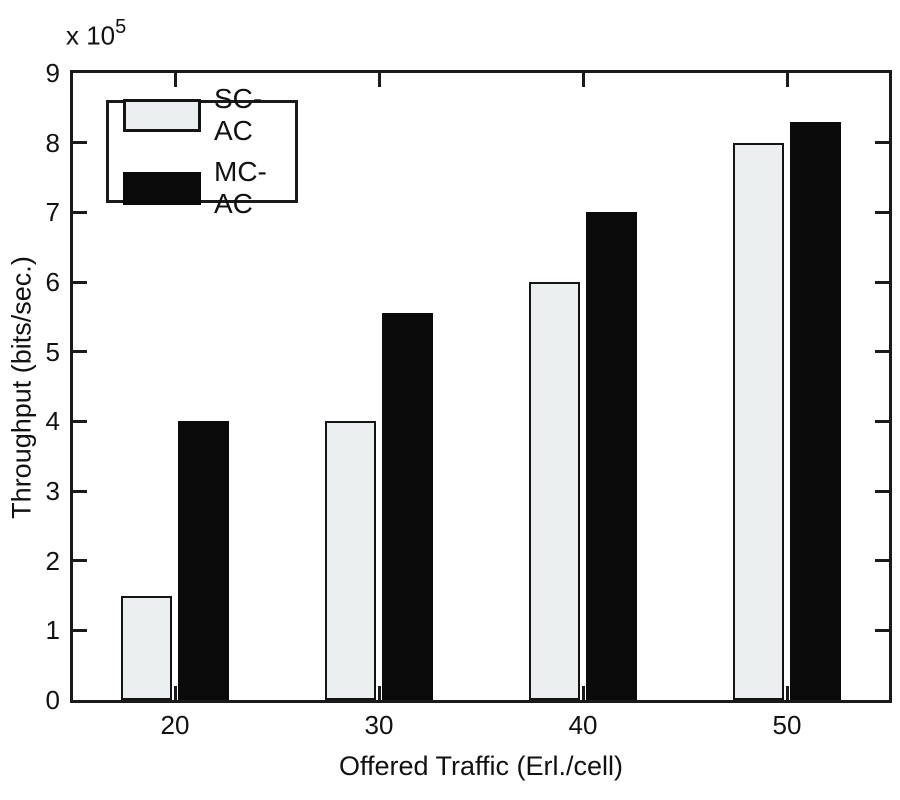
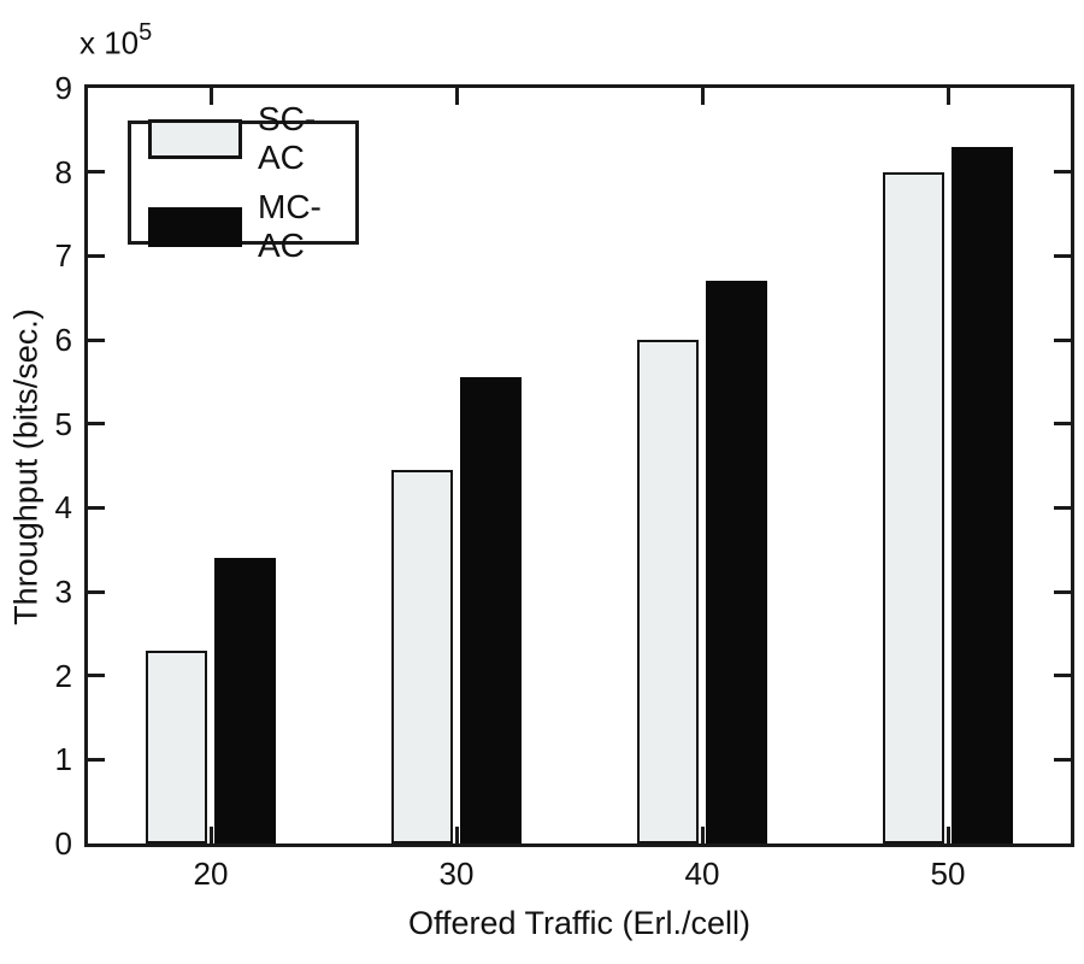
SC-AC/20: 1.5 -> 2.3
MC-AC/20: 4.0 -> 3.4
SC-AC/30: 4.0 -> 4.5
MC-AC/40: 7.0 -> 6.7
